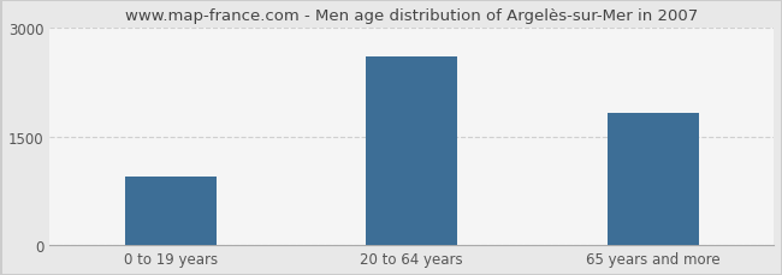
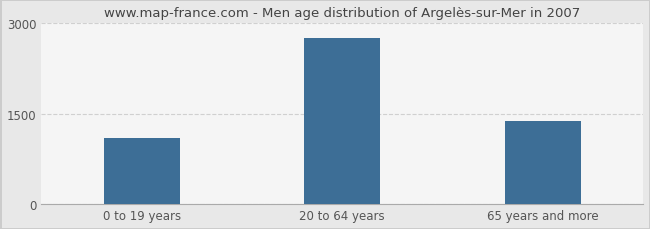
0 to 19 years: 940 -> 1090
20 to 64 years: 2600 -> 2750
65 years and more: 1820 -> 1380
